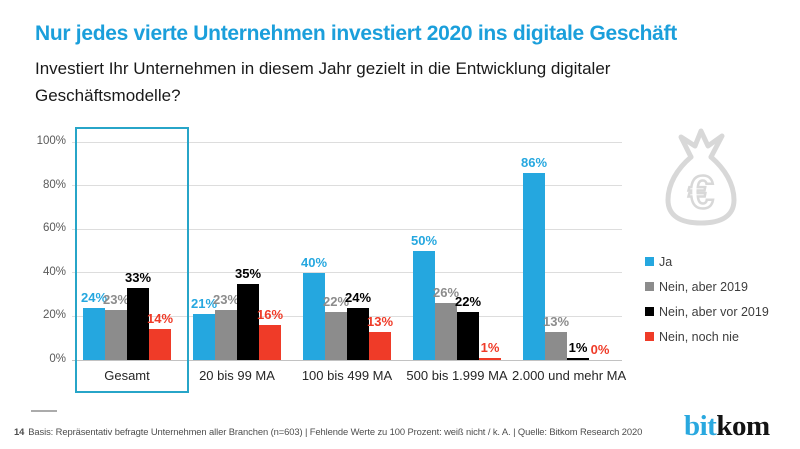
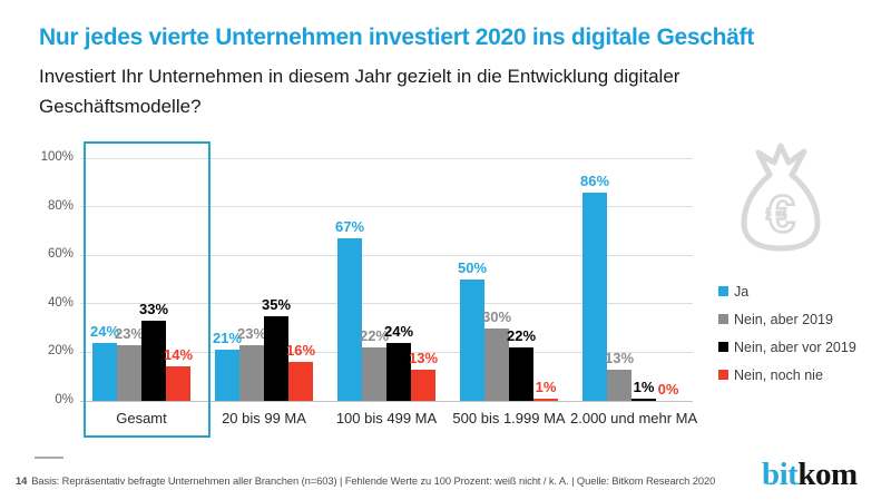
Ja/100 bis 499 MA: 40% -> 67%
Nein, aber 2019/500 bis 1.999 MA: 26% -> 30%
